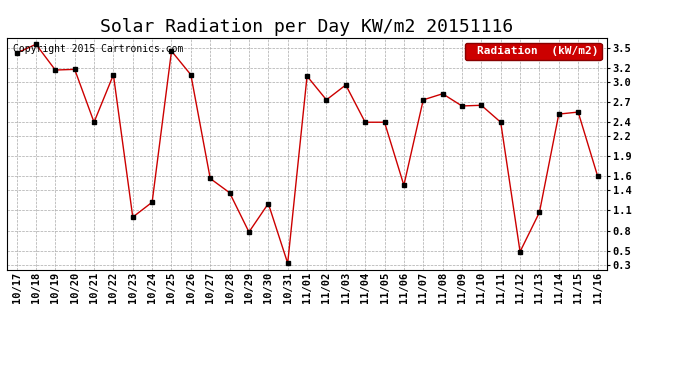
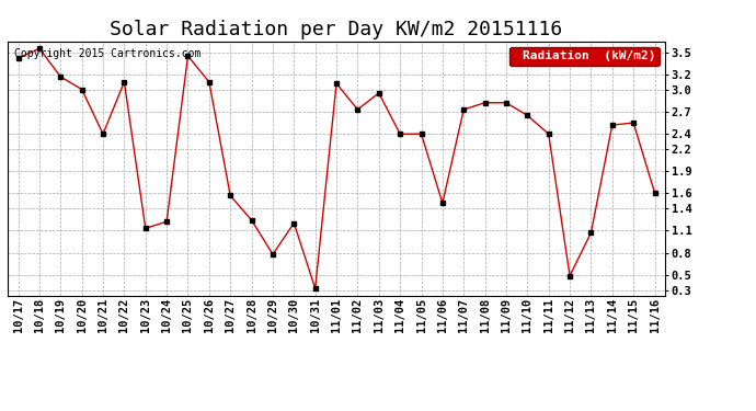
10/20: 3.18 -> 3.00
10/23: 1.00 -> 1.13
10/28: 1.36 -> 1.24
11/09: 2.64 -> 2.82
